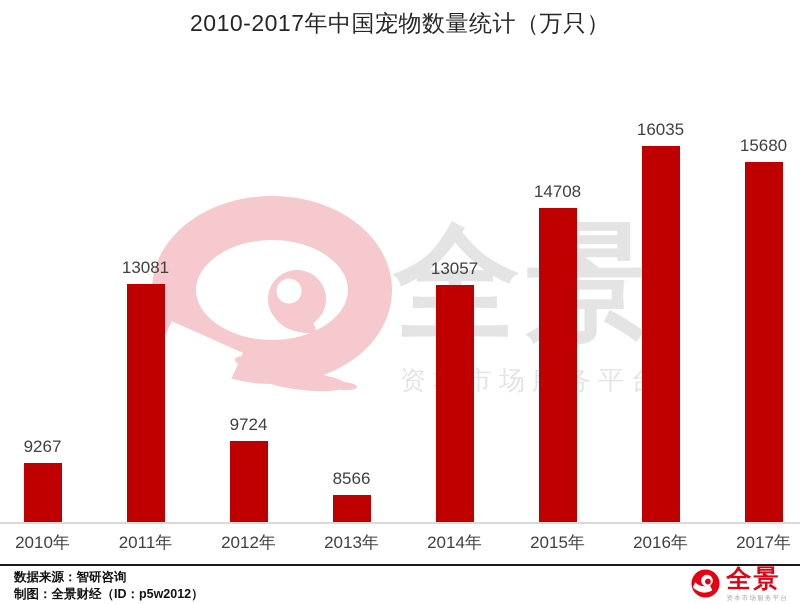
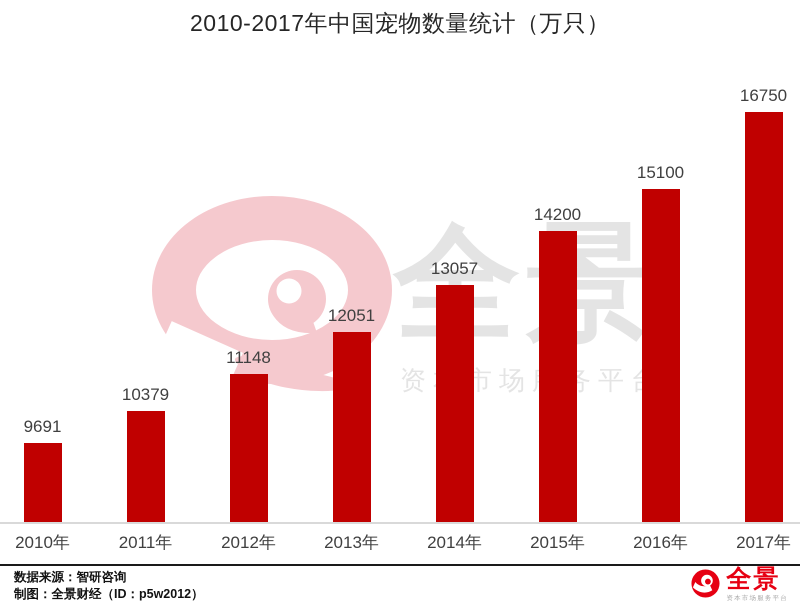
2010年: 9267 -> 9691
2011年: 13081 -> 10379
2012年: 9724 -> 11148
2013年: 8566 -> 12051
2015年: 14708 -> 14200
2016年: 16035 -> 15100
2017年: 15680 -> 16750
